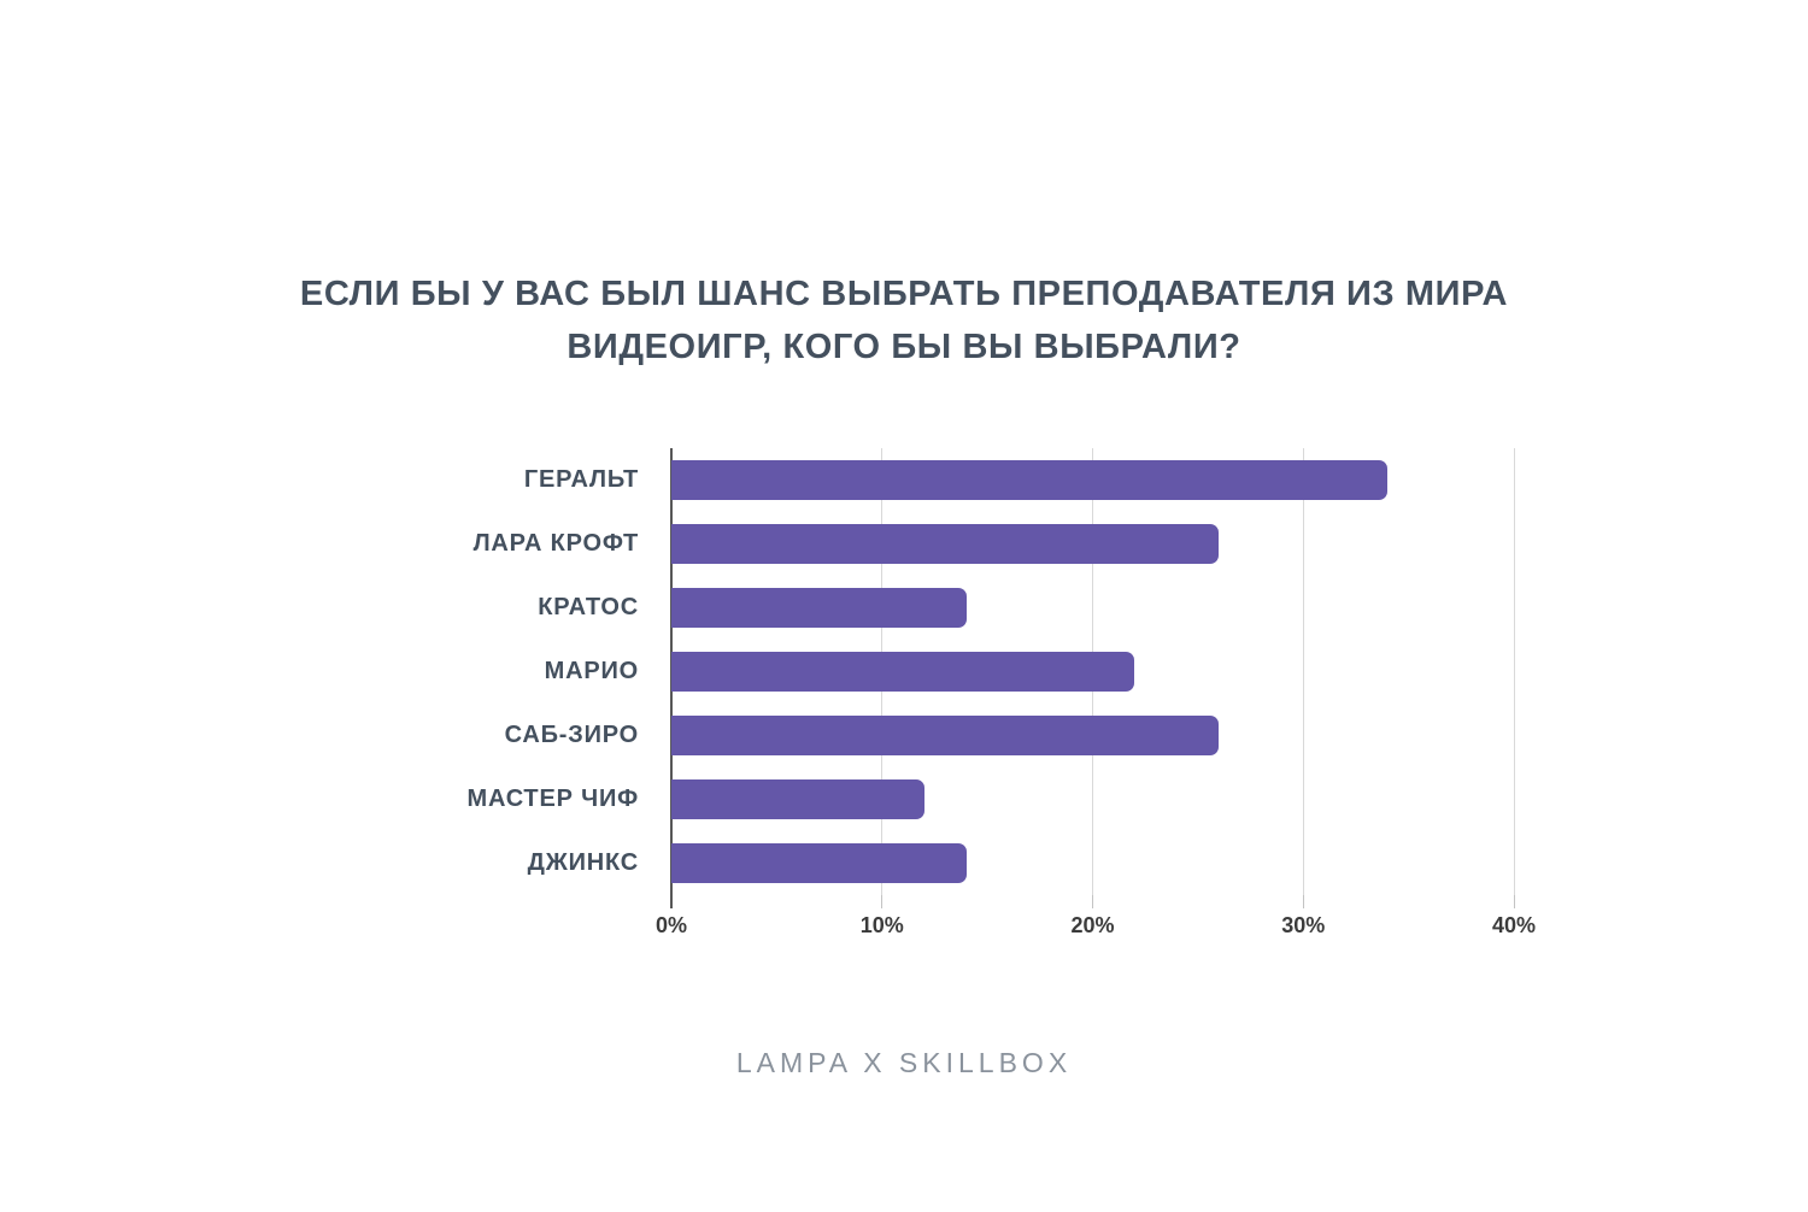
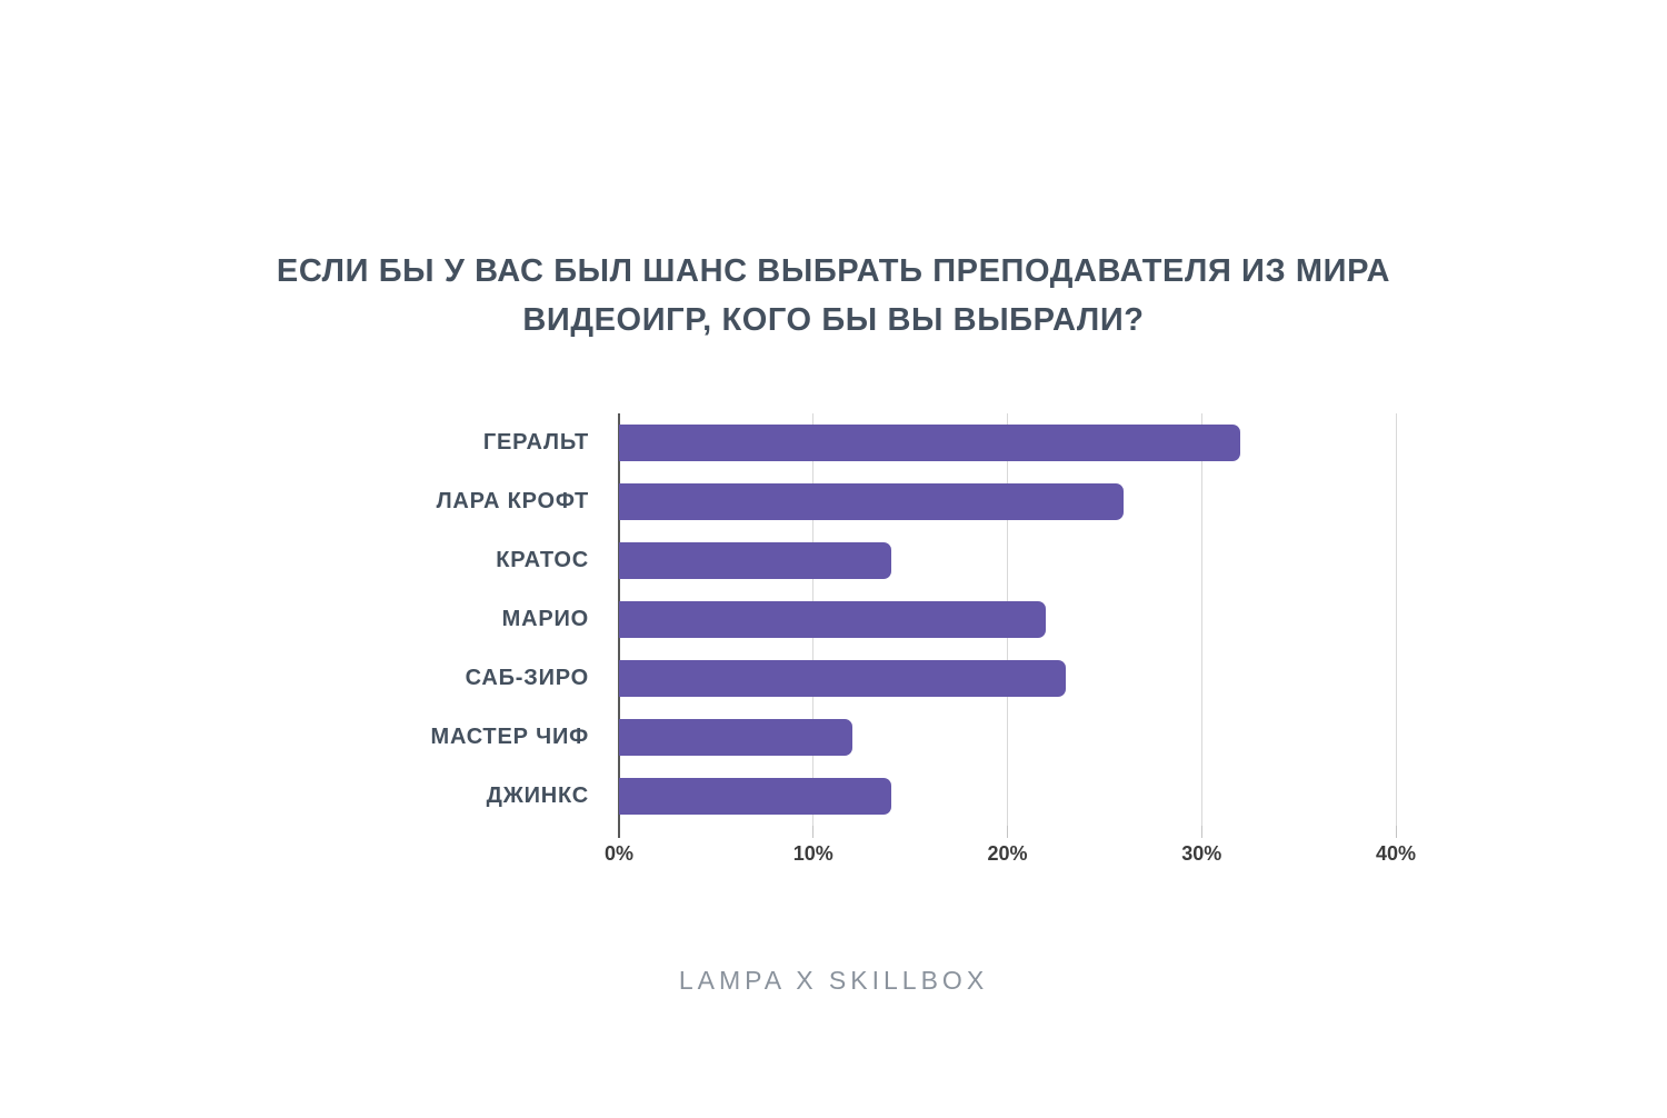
ГЕРАЛЬТ: 34% -> 32%
САБ-ЗИРО: 26% -> 23%
